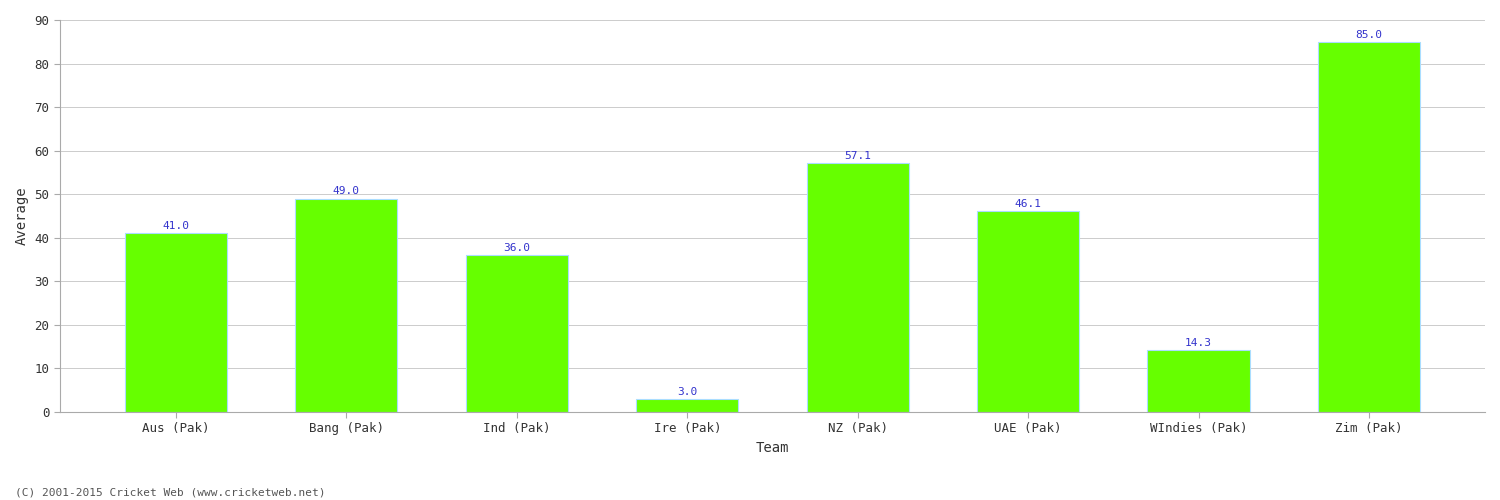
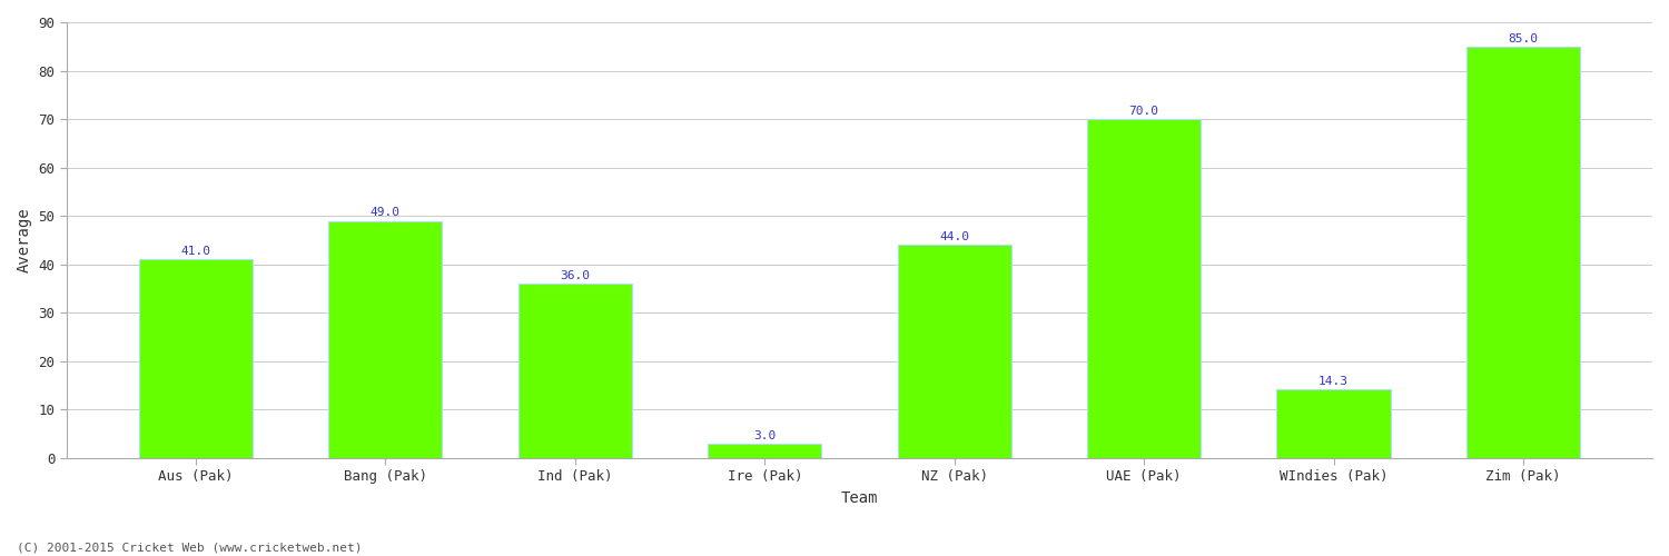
NZ (Pak): 57.1 -> 44.0
UAE (Pak): 46.1 -> 70.0
